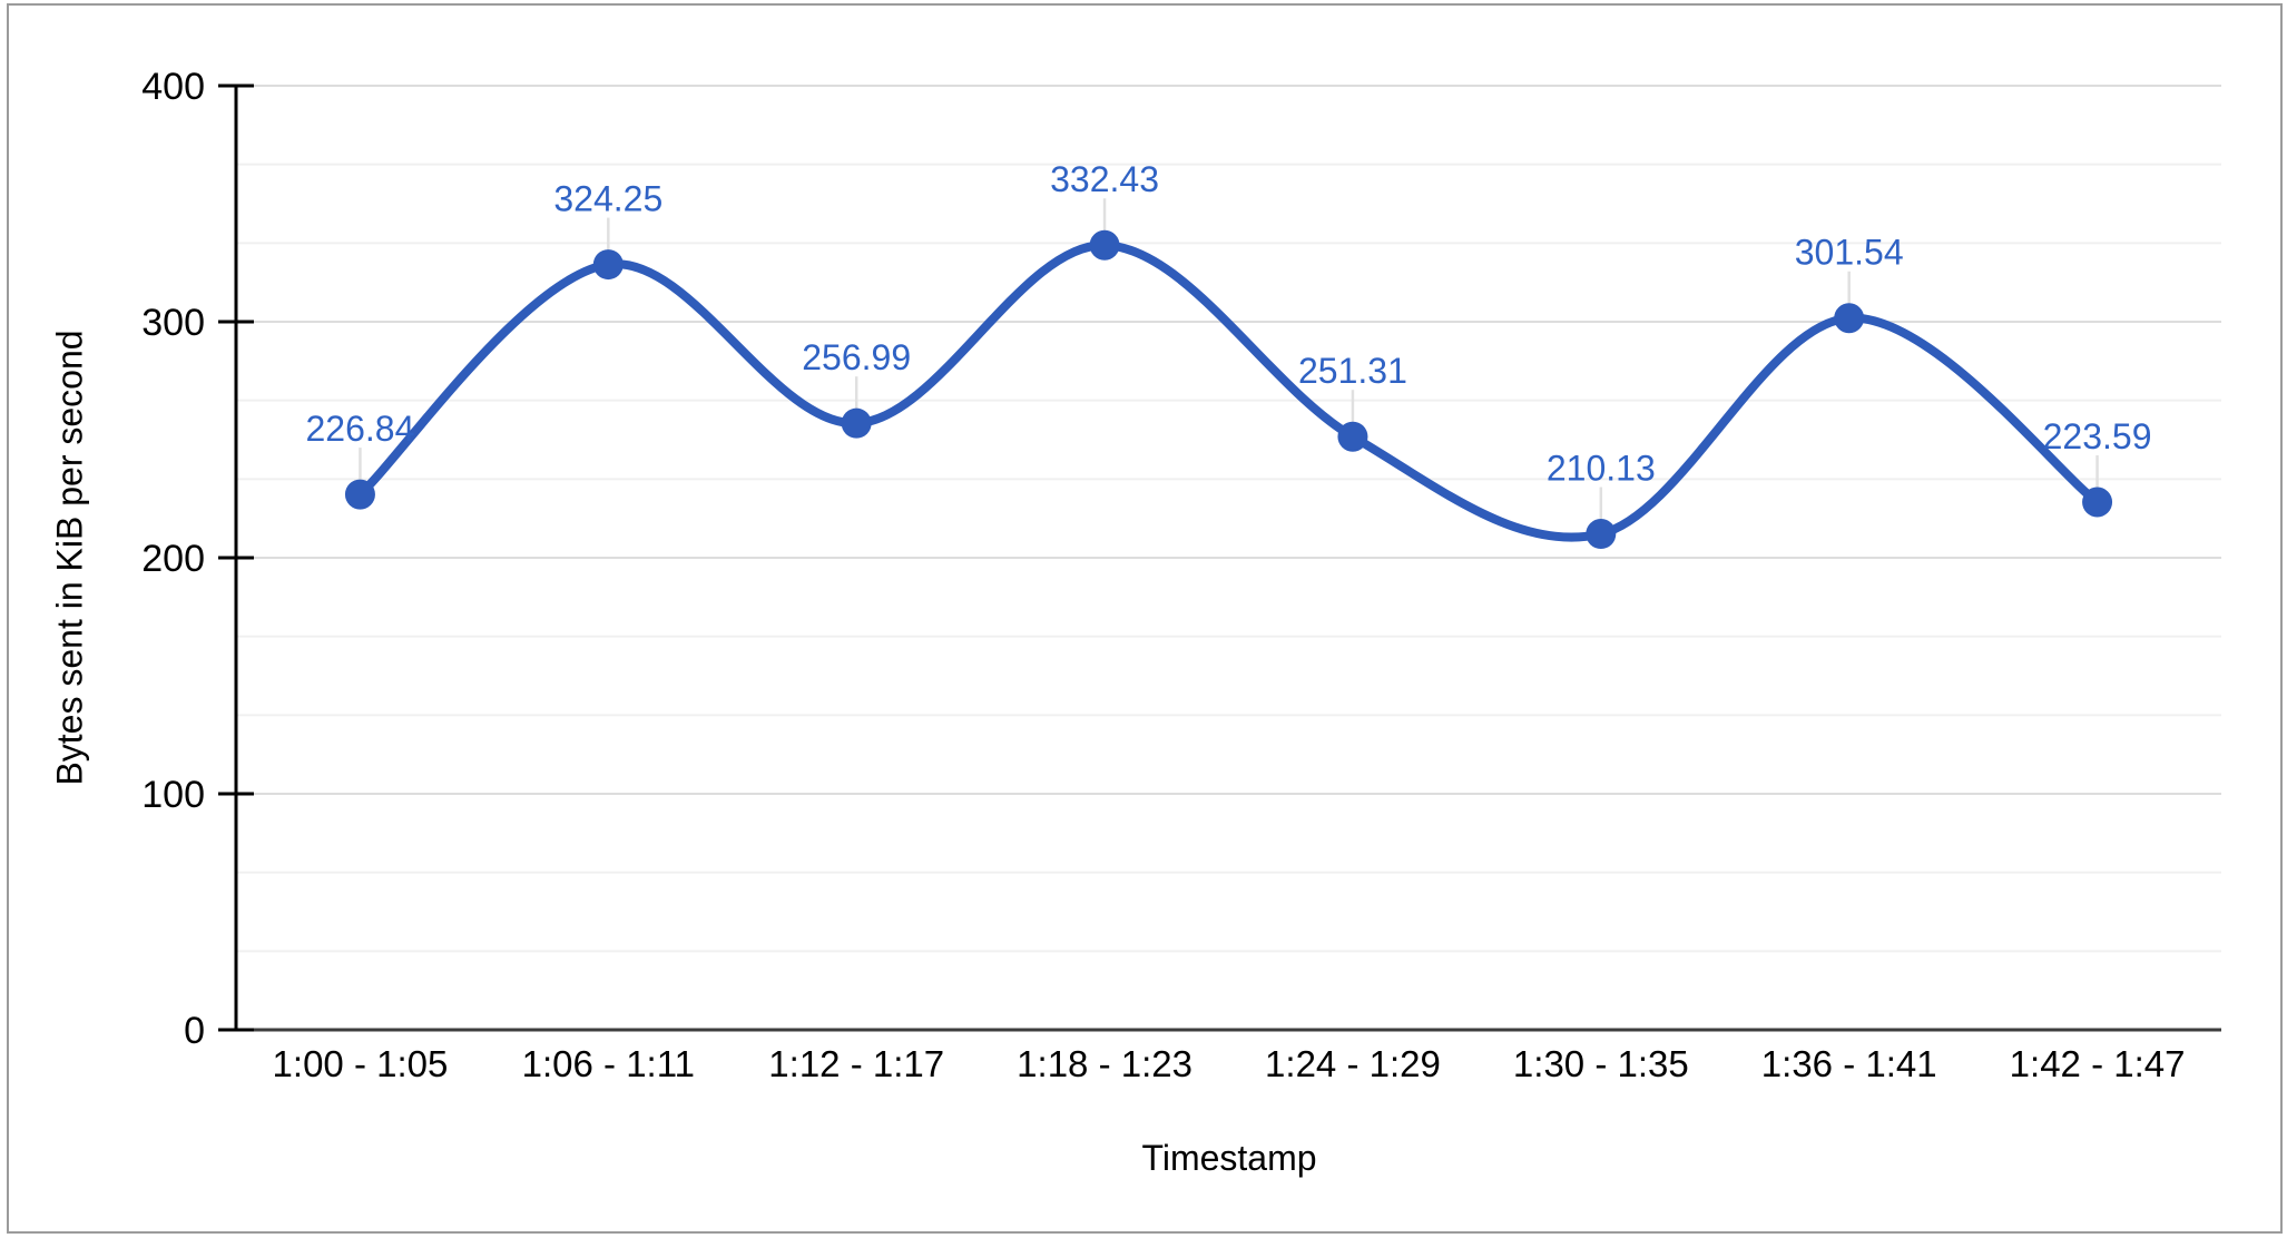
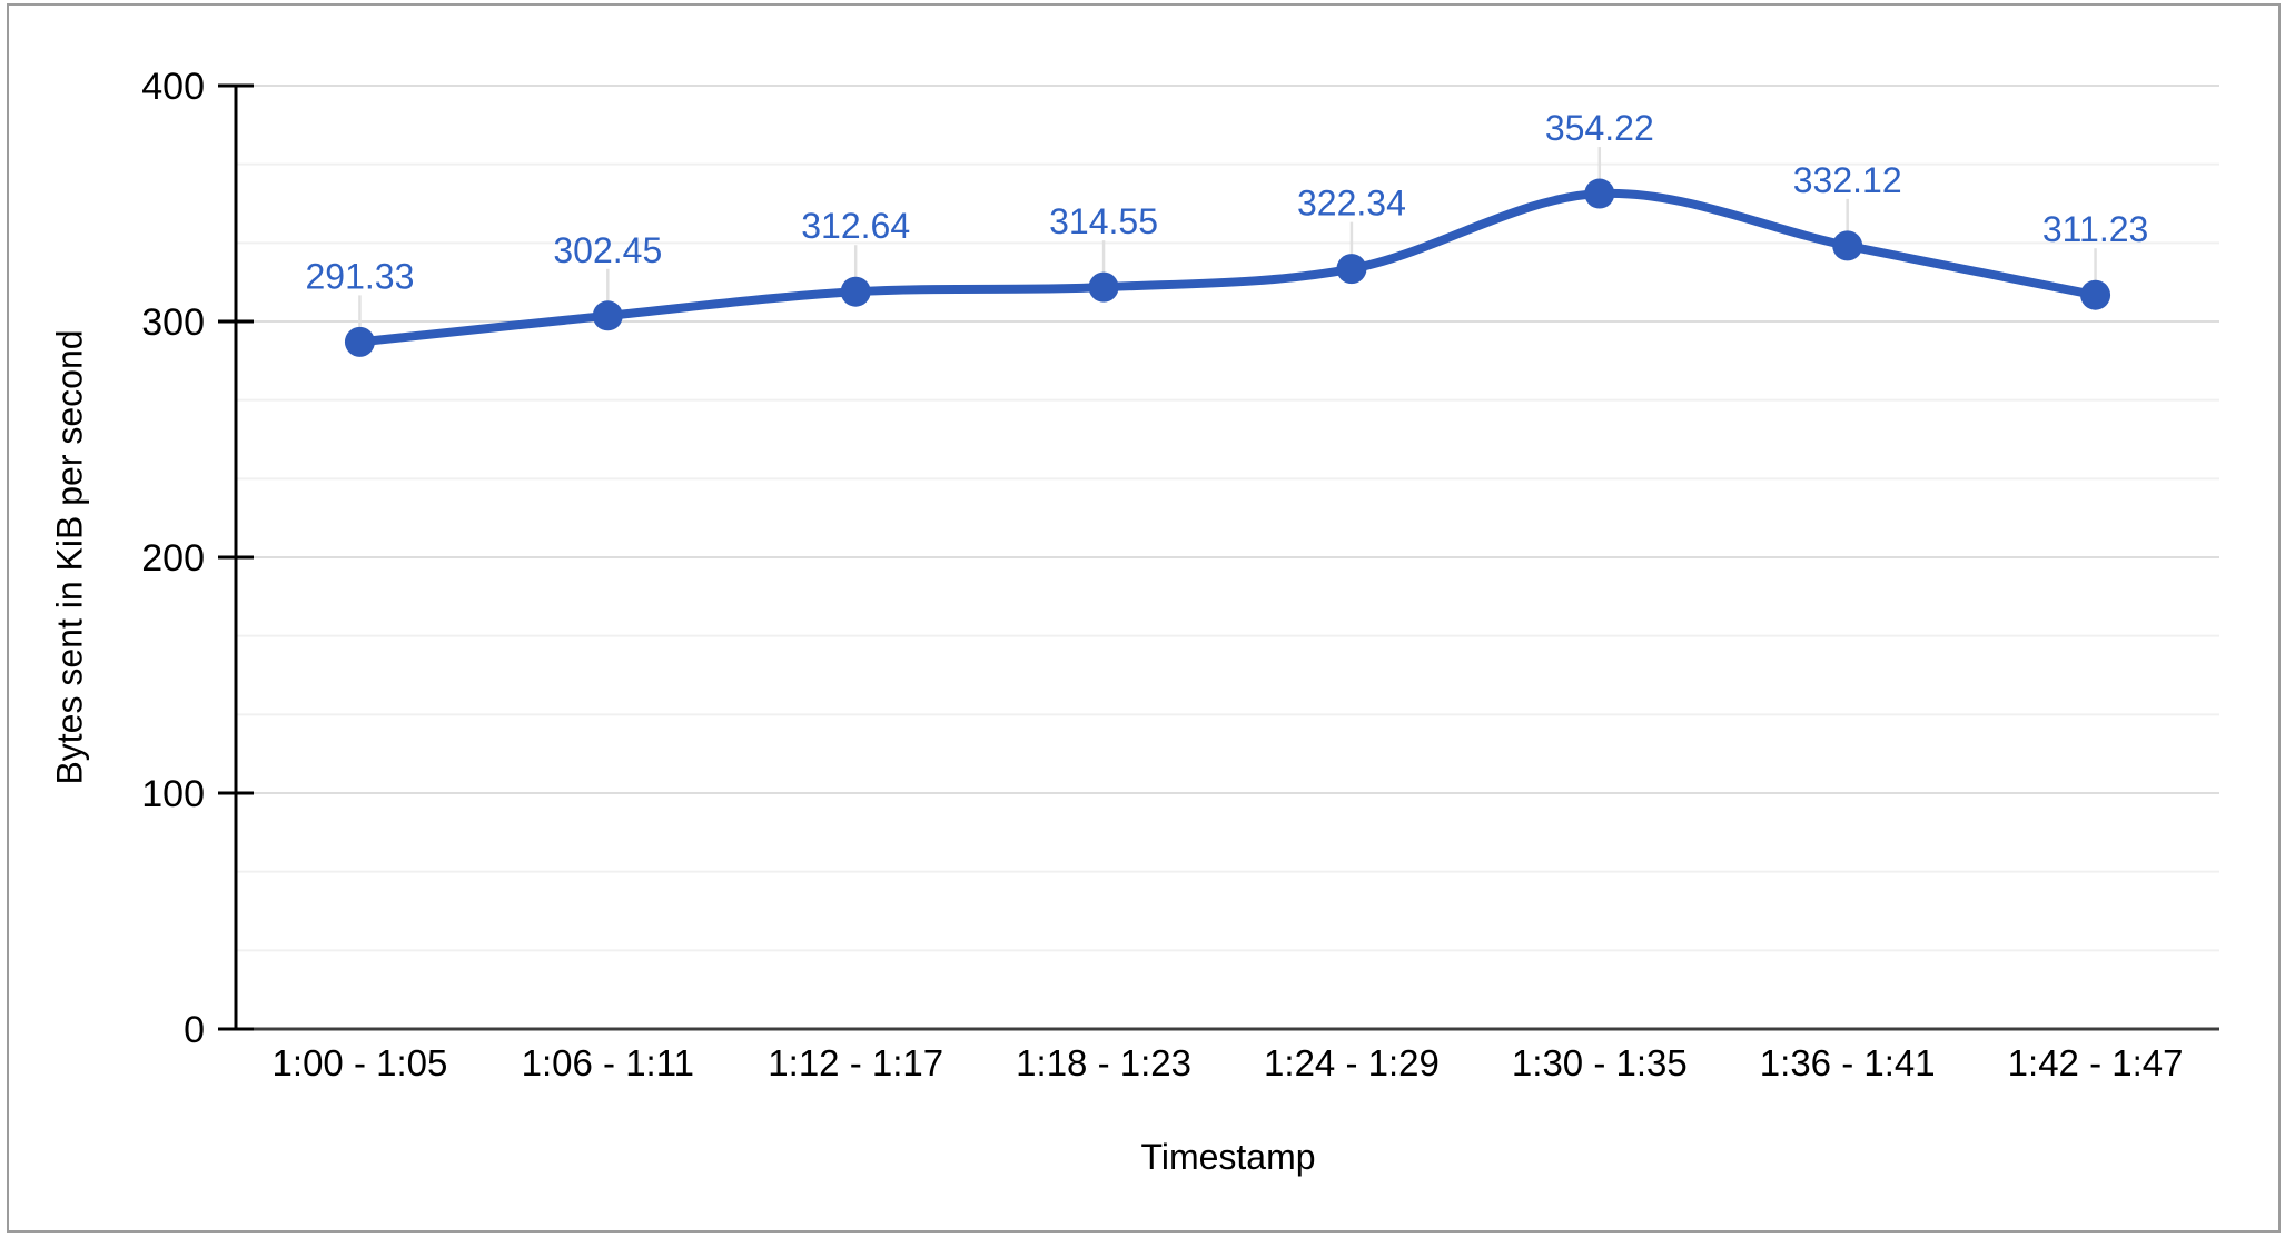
1:00 - 1:05: 226.84 -> 291.33
1:06 - 1:11: 324.25 -> 302.45
1:12 - 1:17: 256.99 -> 312.64
1:18 - 1:23: 332.43 -> 314.55
1:24 - 1:29: 251.31 -> 322.34
1:30 - 1:35: 210.13 -> 354.22
1:36 - 1:41: 301.54 -> 332.12
1:42 - 1:47: 223.59 -> 311.23
